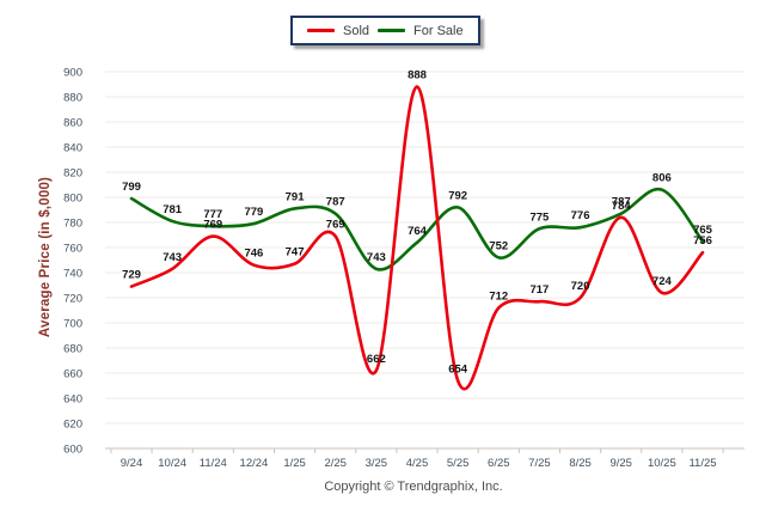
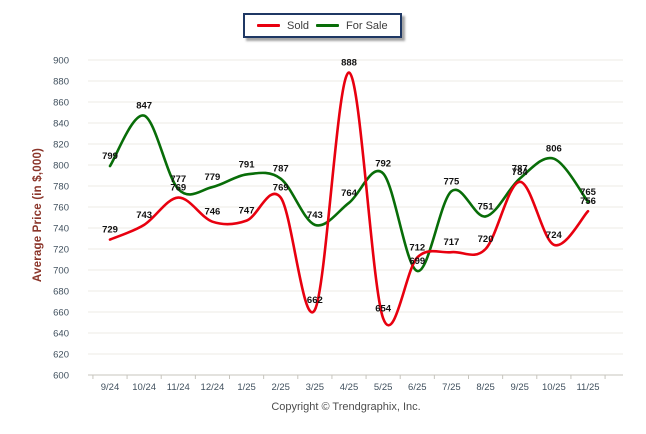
For Sale/10/24: 781 -> 847
For Sale/6/25: 752 -> 699
For Sale/8/25: 776 -> 751
